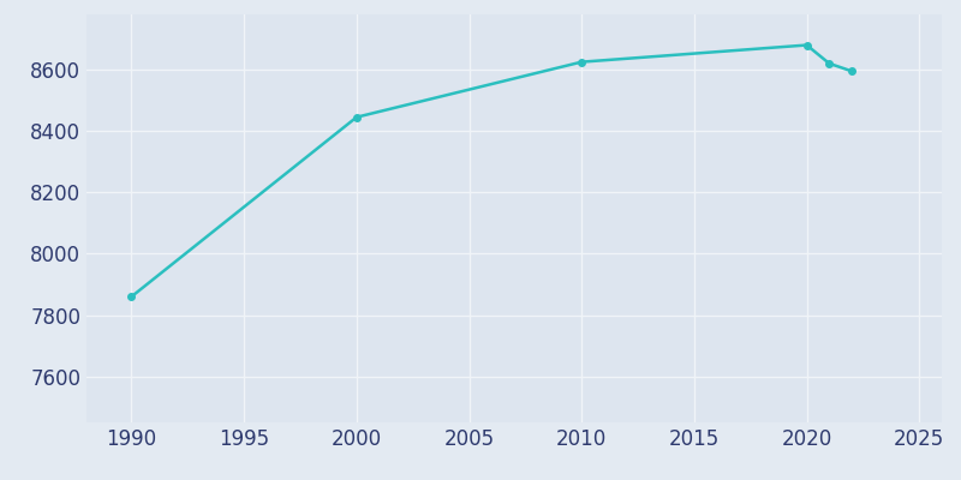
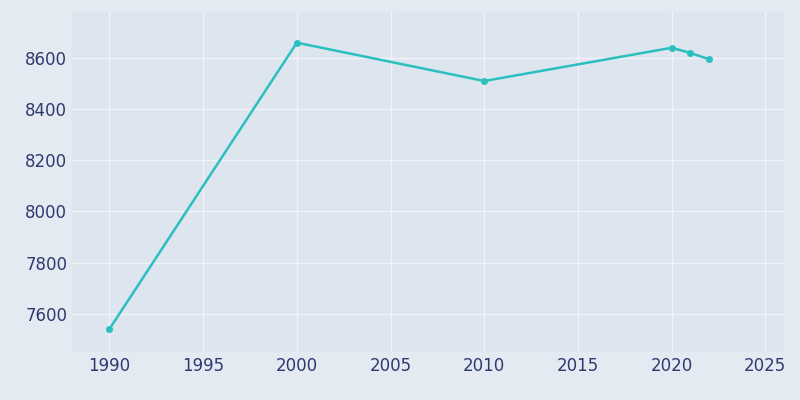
1990: 7860 -> 7540
2000: 8445 -> 8660
2010: 8625 -> 8510
2020: 8680 -> 8640
